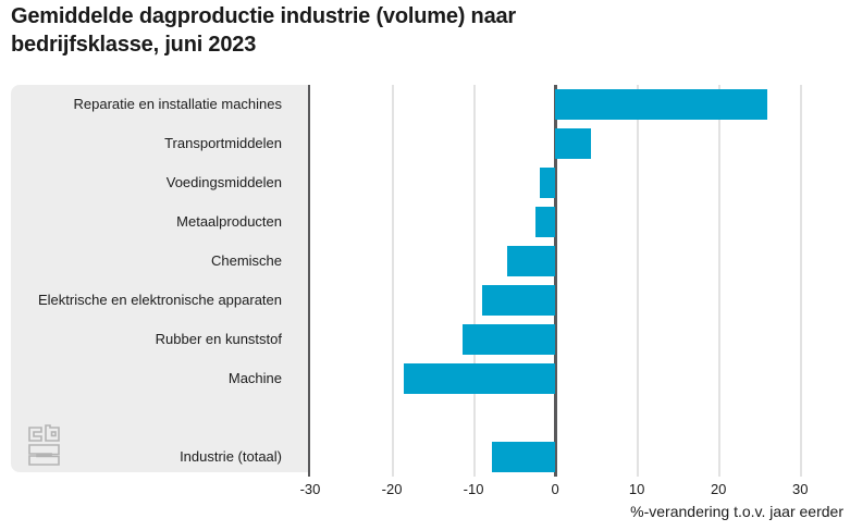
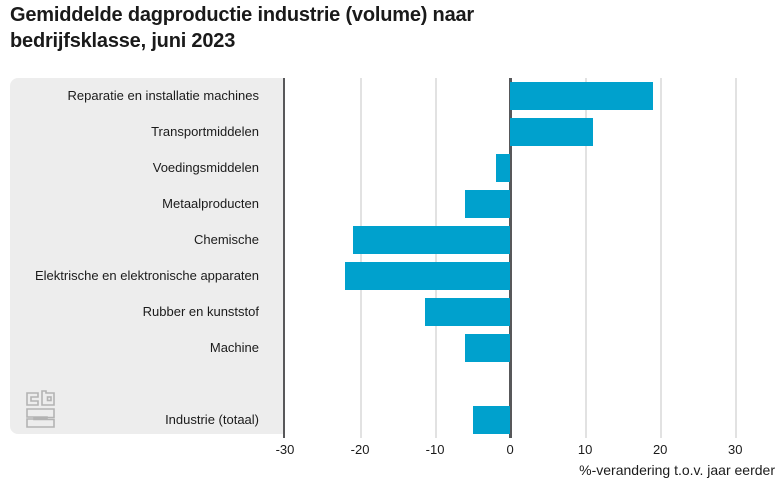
Reparatie en installatie machines: 26 -> 19
Transportmiddelen: 4 -> 11
Metaalproducten: -2 -> -6
Chemische: -6 -> -21
Elektrische en elektronische apparaten: -9 -> -22
Machine: -18 -> -6
Industrie (totaal): -8 -> -5
